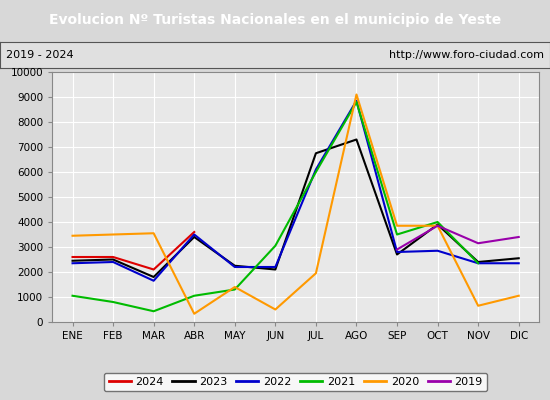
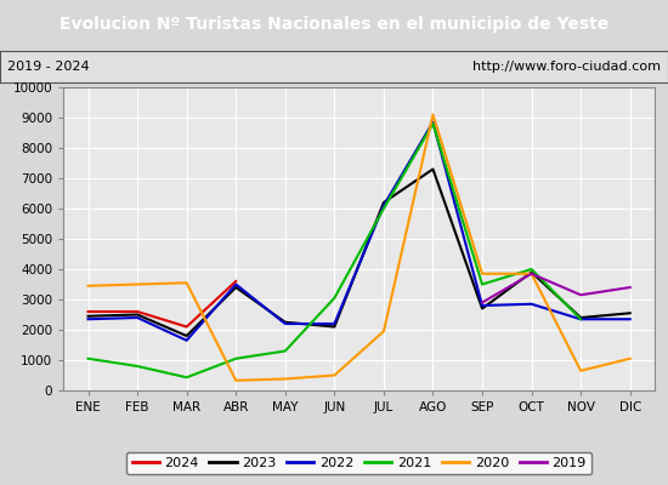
2020/MAY: 1400 -> 380
2023/JUL: 6750 -> 6200
